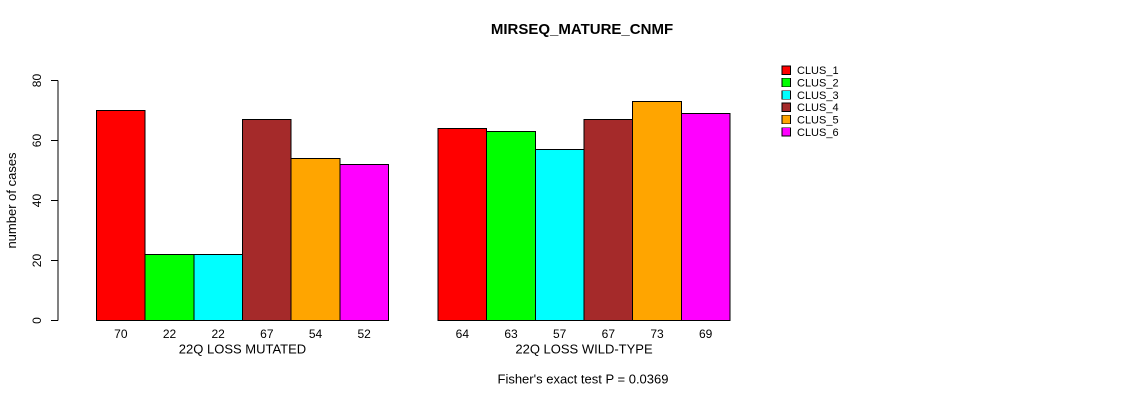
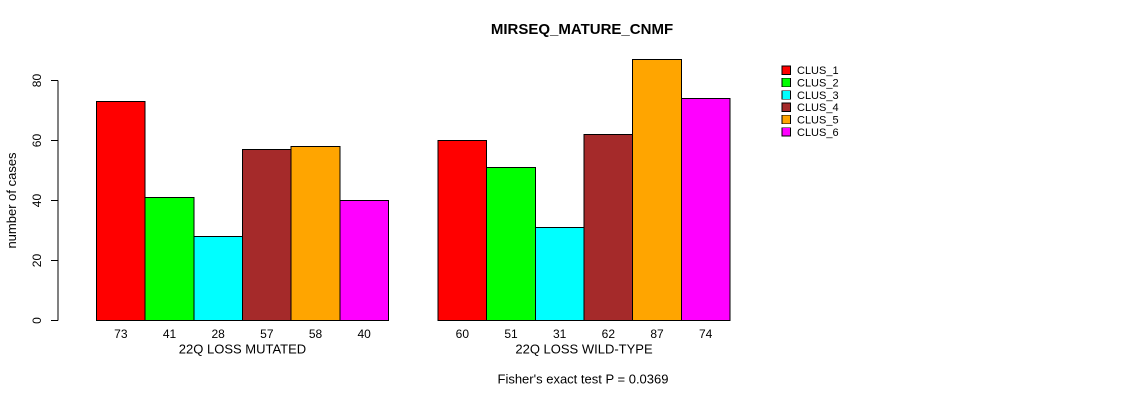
CLUS_1/22Q LOSS MUTATED: 70 -> 73
CLUS_2/22Q LOSS MUTATED: 22 -> 41
CLUS_3/22Q LOSS MUTATED: 22 -> 28
CLUS_4/22Q LOSS MUTATED: 67 -> 57
CLUS_5/22Q LOSS MUTATED: 54 -> 58
CLUS_6/22Q LOSS MUTATED: 52 -> 40
CLUS_1/22Q LOSS WILD-TYPE: 64 -> 60
CLUS_2/22Q LOSS WILD-TYPE: 63 -> 51
CLUS_3/22Q LOSS WILD-TYPE: 57 -> 31
CLUS_4/22Q LOSS WILD-TYPE: 67 -> 62
CLUS_5/22Q LOSS WILD-TYPE: 73 -> 87
CLUS_6/22Q LOSS WILD-TYPE: 69 -> 74
